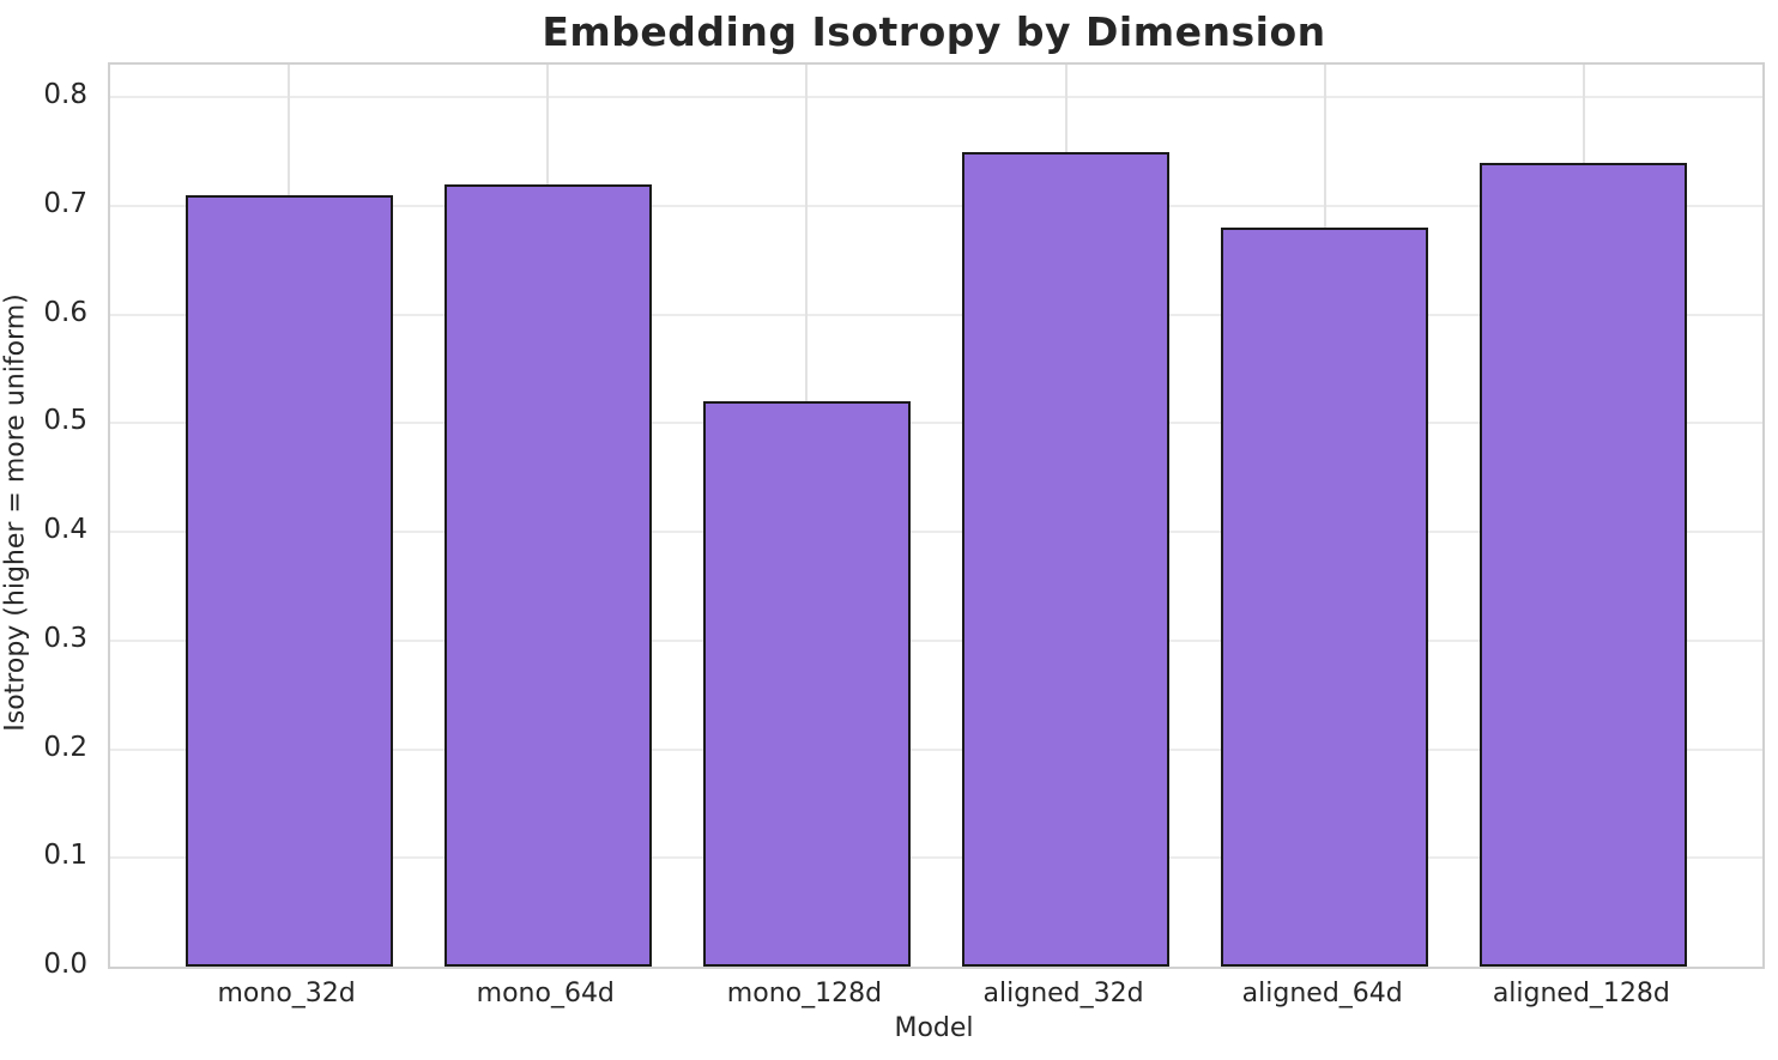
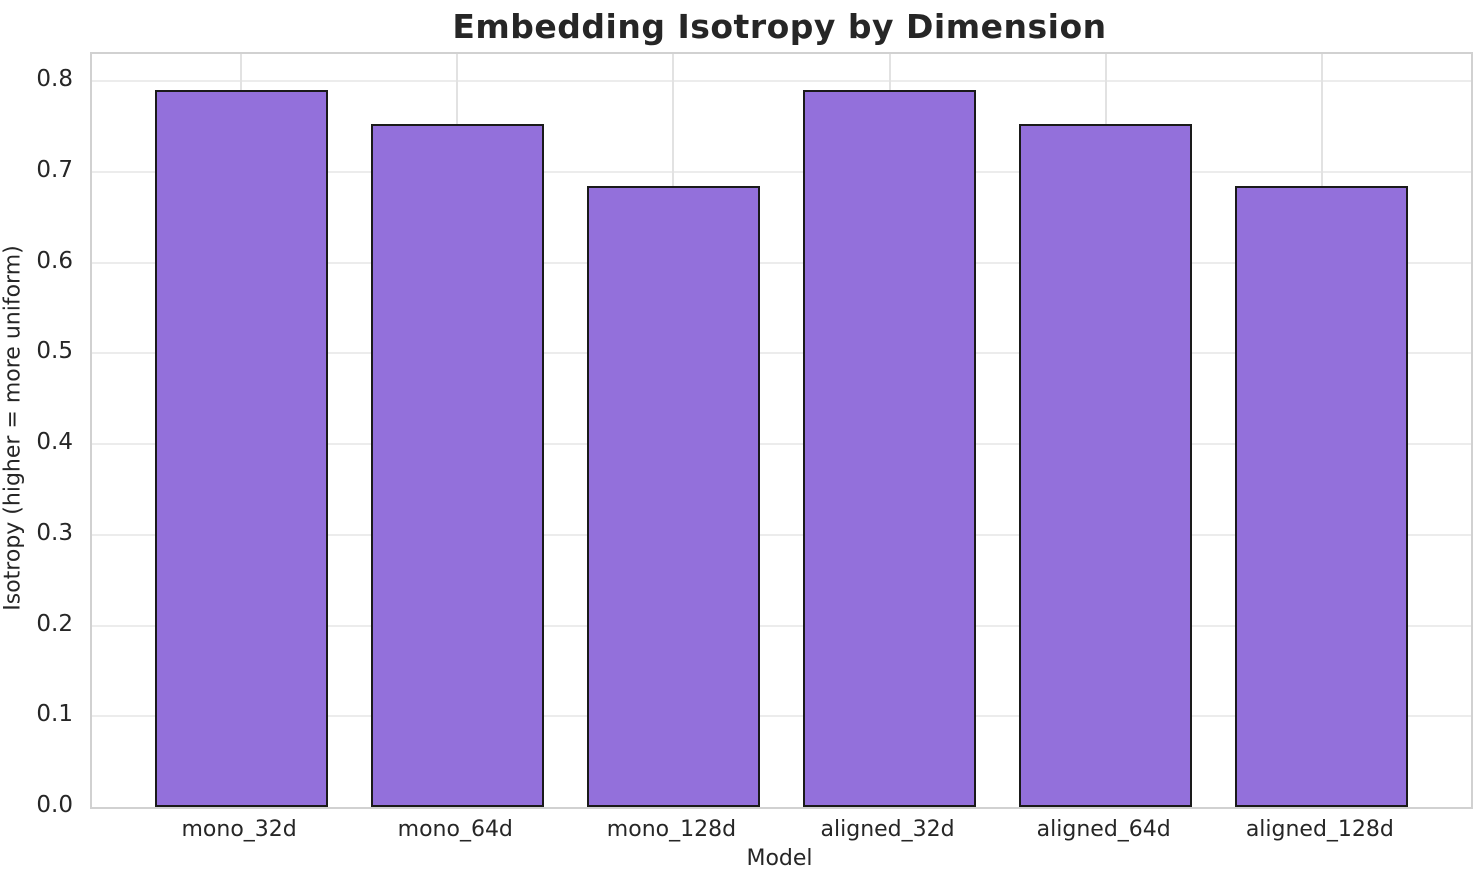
mono_32d: 0.71 -> 0.79
mono_64d: 0.72 -> 0.75
mono_128d: 0.52 -> 0.68
aligned_32d: 0.75 -> 0.79
aligned_64d: 0.68 -> 0.75
aligned_128d: 0.74 -> 0.68
